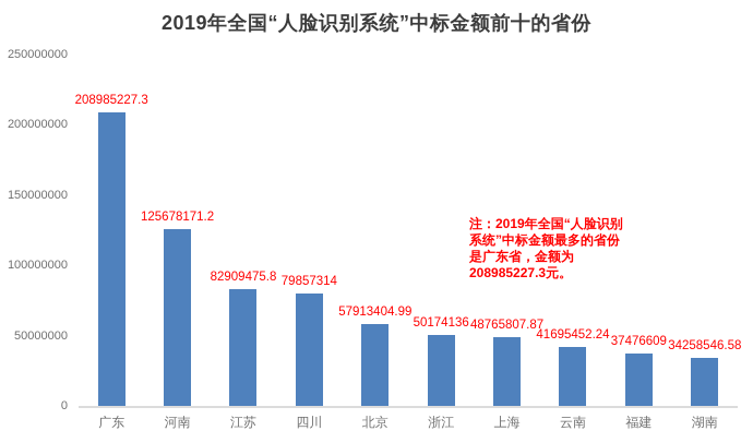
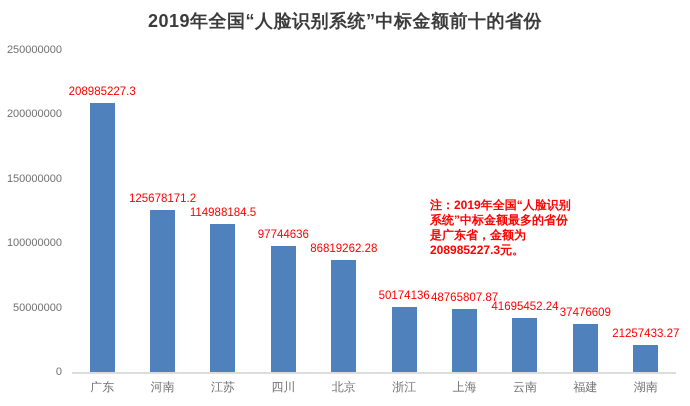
江苏: 82909475.8 -> 114988184.5
四川: 79857314 -> 97744636
北京: 57913404.99 -> 86819262.28
湖南: 34258546.58 -> 21257433.27
